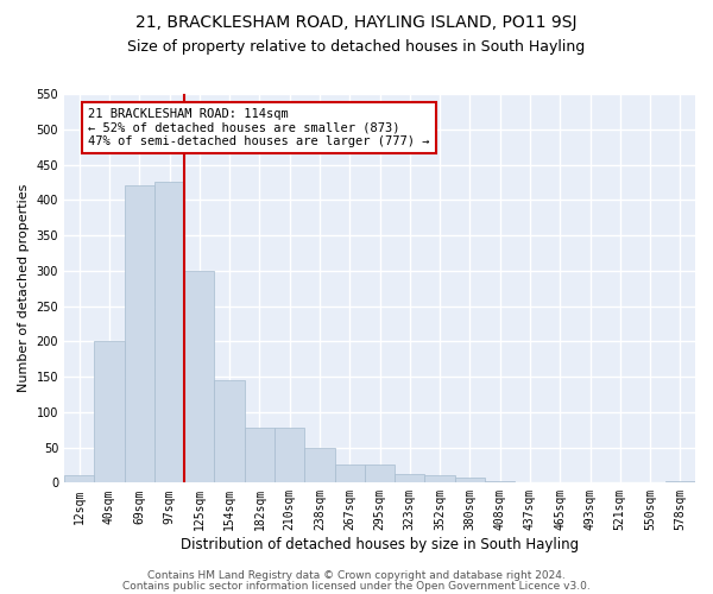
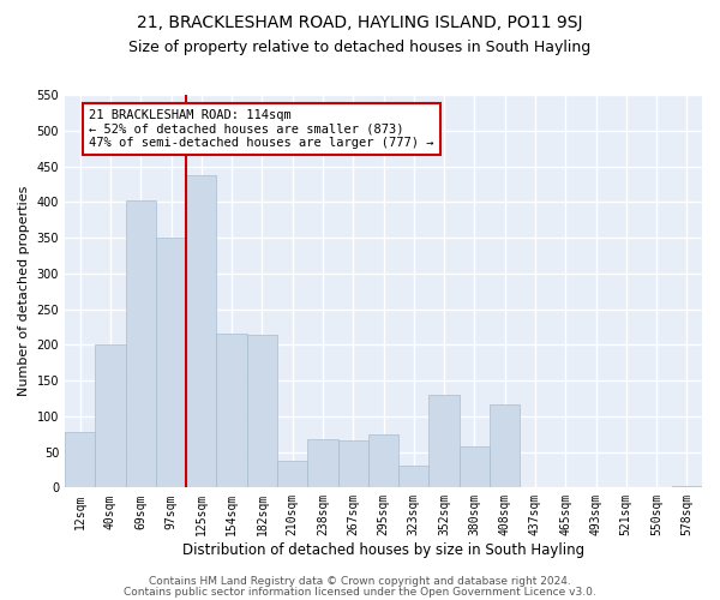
12sqm: 10 -> 78
69sqm: 420 -> 402
97sqm: 425 -> 350
125sqm: 300 -> 438
154sqm: 145 -> 216
182sqm: 78 -> 214
210sqm: 78 -> 38
238sqm: 50 -> 68
267sqm: 25 -> 66
295sqm: 25 -> 74
323sqm: 12 -> 30
352sqm: 10 -> 130
380sqm: 8 -> 58
408sqm: 3 -> 116
